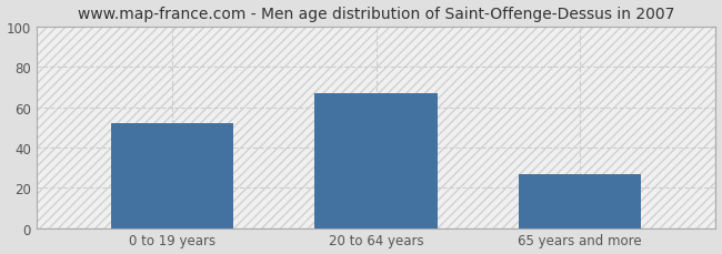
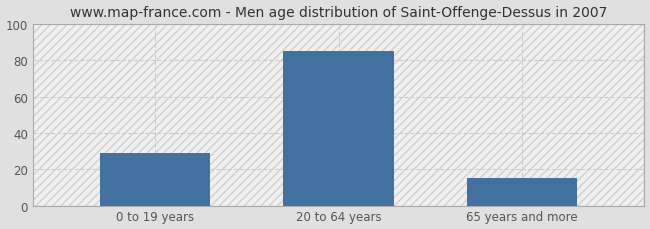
0 to 19 years: 52 -> 29
20 to 64 years: 67 -> 85
65 years and more: 27 -> 15
